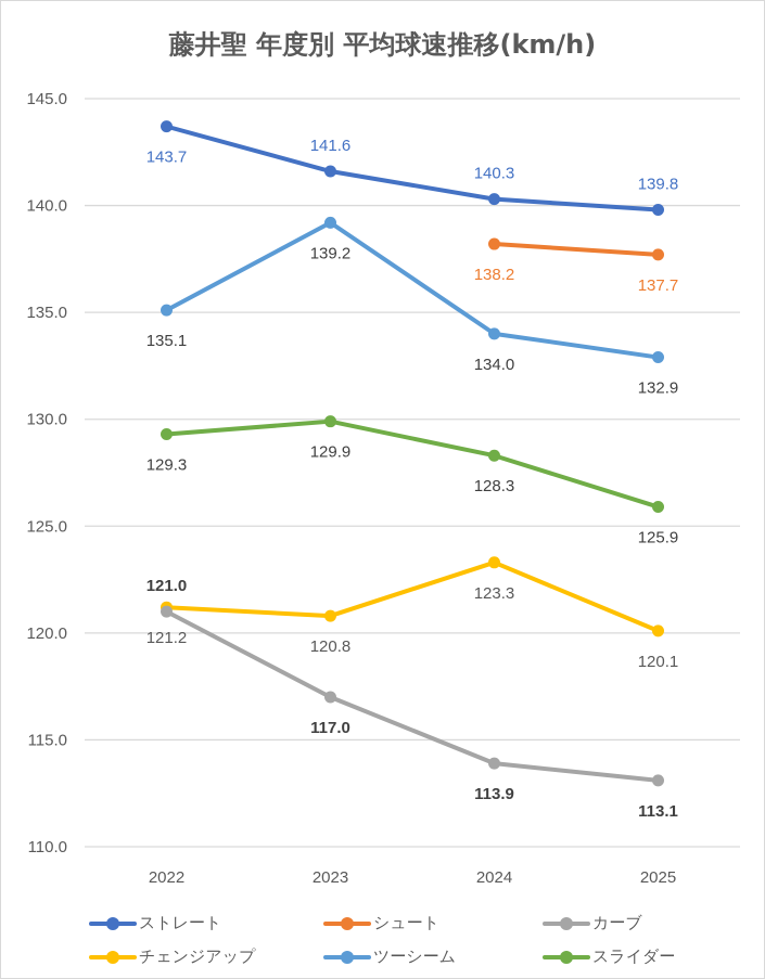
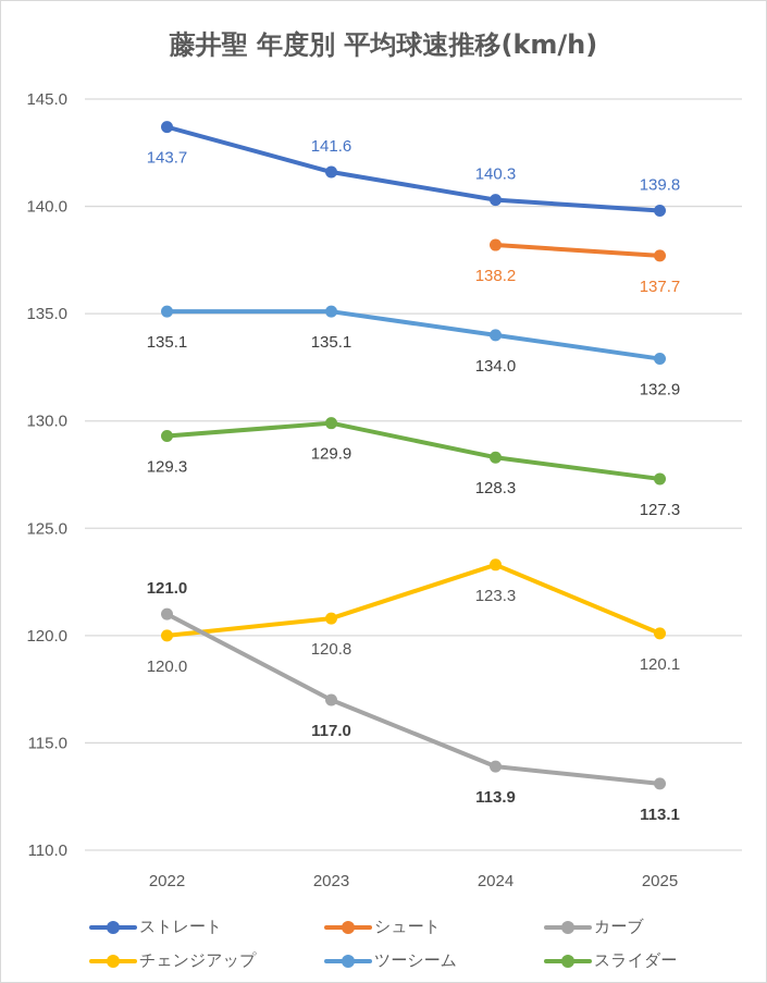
チェンジアップ/2022: 121.2 -> 120.0
ツーシーム/2023: 139.2 -> 135.1
スライダー/2025: 125.9 -> 127.3
